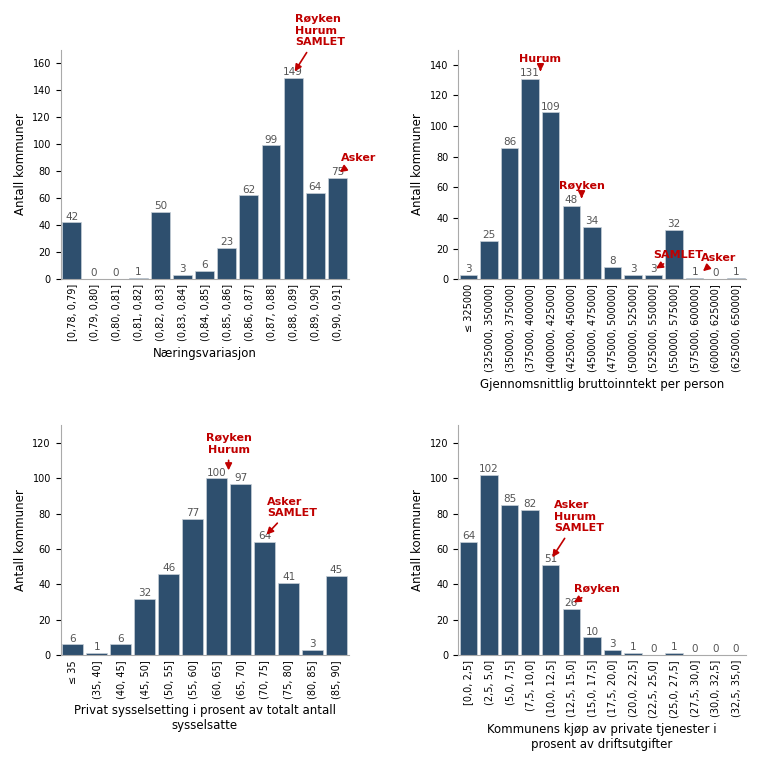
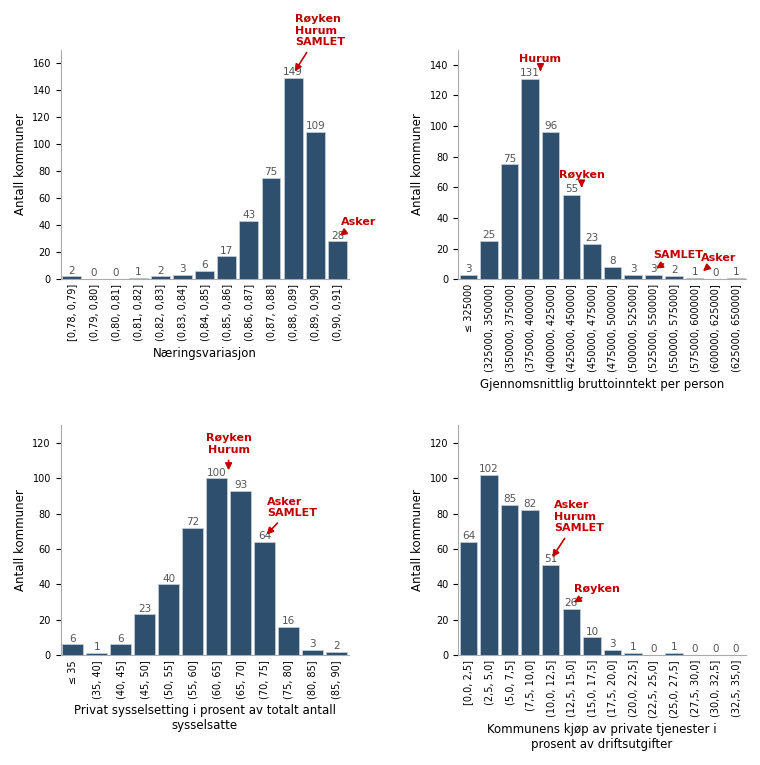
[0,78, 0,79]: 42 -> 2
(0,82, 0,83]: 50 -> 2
(0,85, 0,86]: 23 -> 17
(0,86, 0,87]: 62 -> 43
(0,87, 0,88]: 99 -> 75
(0,89, 0,90]: 64 -> 109
(0,90, 0,91]: 75 -> 28
(350000, 375000]: 86 -> 75
(400000, 425000]: 109 -> 96
(425000, 450000]: 48 -> 55
(450000, 475000]: 34 -> 23
(550000, 575000]: 32 -> 2
(45, 50]: 32 -> 23
(50, 55]: 46 -> 40
(55, 60]: 77 -> 72
(65, 70]: 97 -> 93
(75, 80]: 41 -> 16
(85, 90]: 45 -> 2
